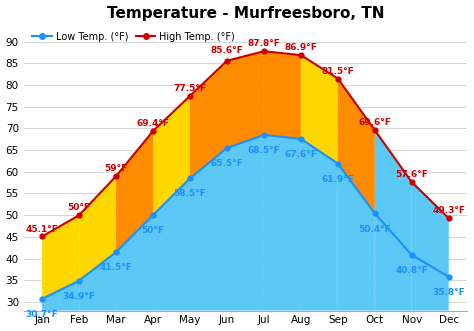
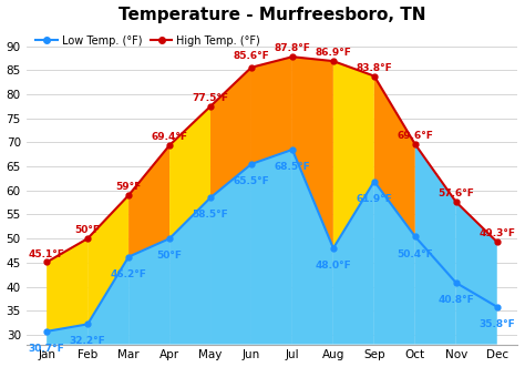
Low Temp. (°F)/Feb: 34.9°F -> 32.2°F
Low Temp. (°F)/Mar: 41.5°F -> 46.2°F
Low Temp. (°F)/Aug: 67.6°F -> 48.0°F
High Temp. (°F)/Sep: 81.5°F -> 83.8°F
